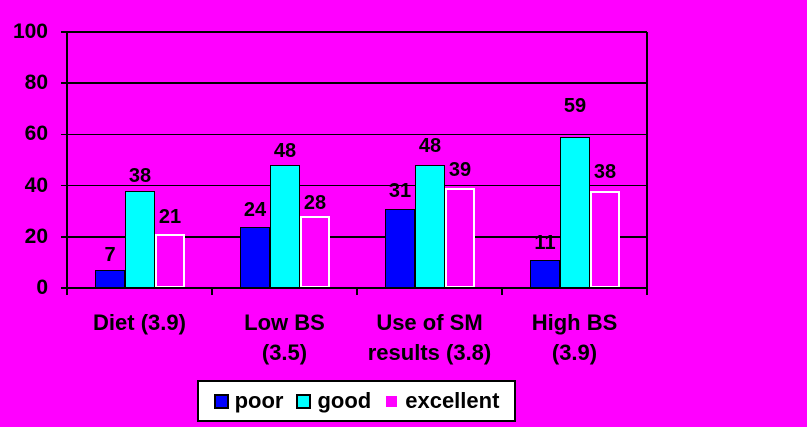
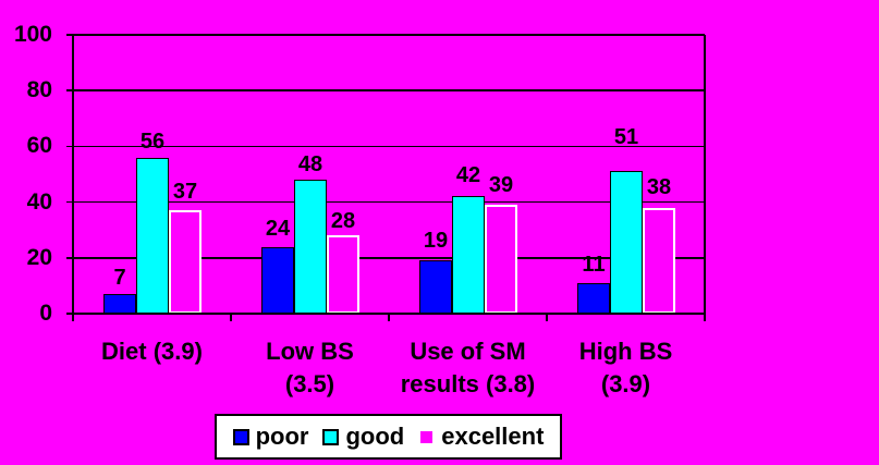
good/Diet (3.9): 38 -> 56
excellent/Diet (3.9): 21 -> 37
poor/Use of SM results (3.8): 31 -> 19
good/Use of SM results (3.8): 48 -> 42
good/High BS (3.9): 59 -> 51
